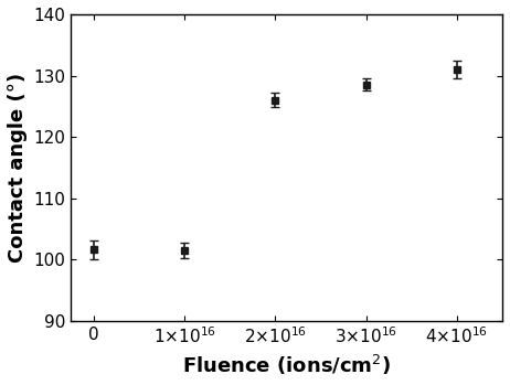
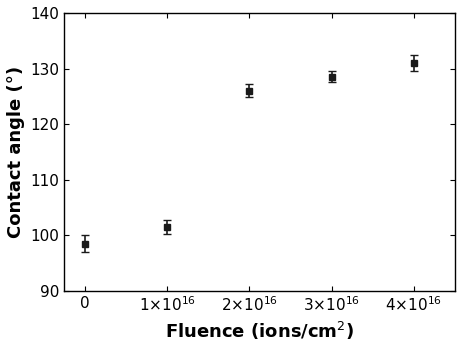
0: 101.6 -> 98.5
